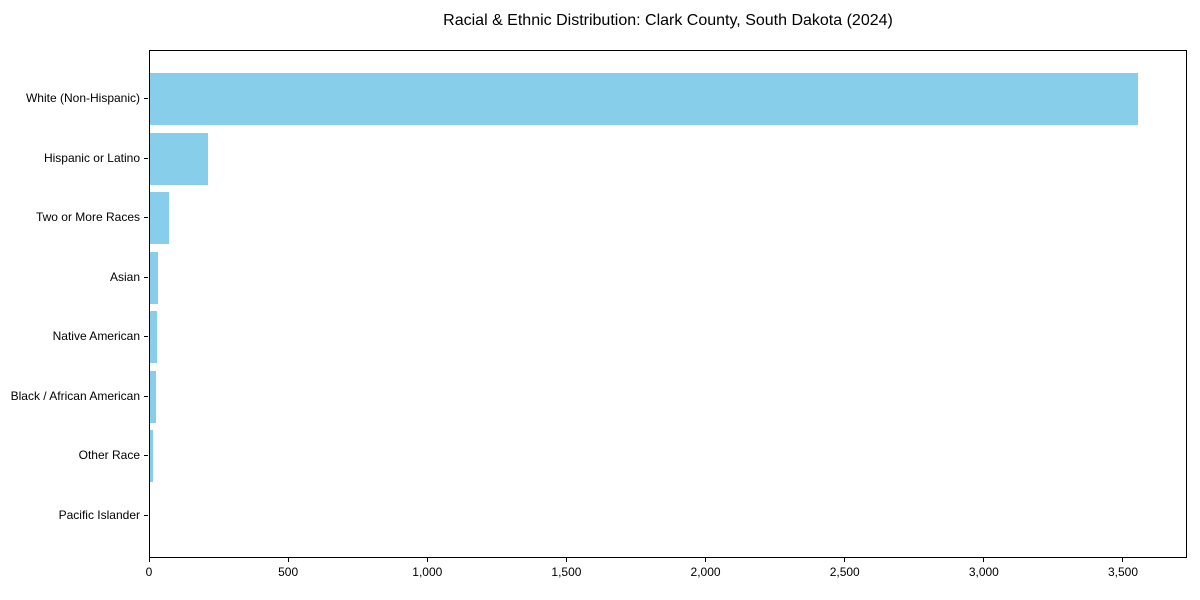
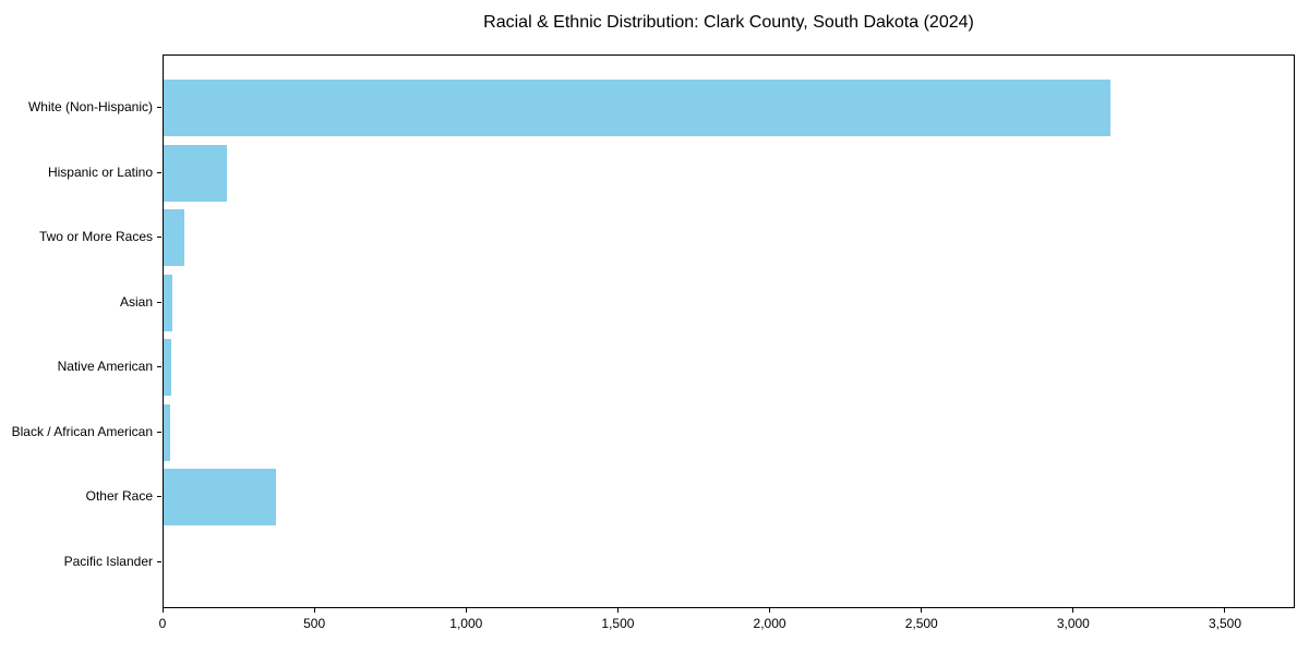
White (Non-Hispanic): 3550 -> 3120
Other Race: 10 -> 370
